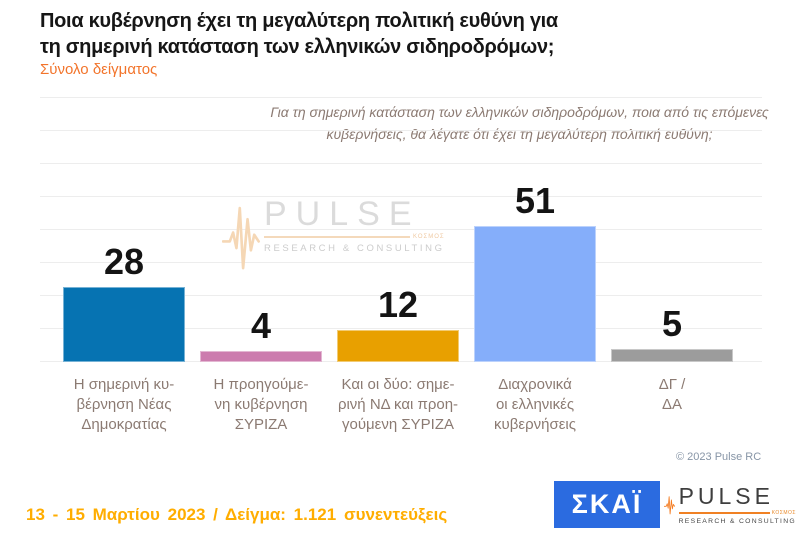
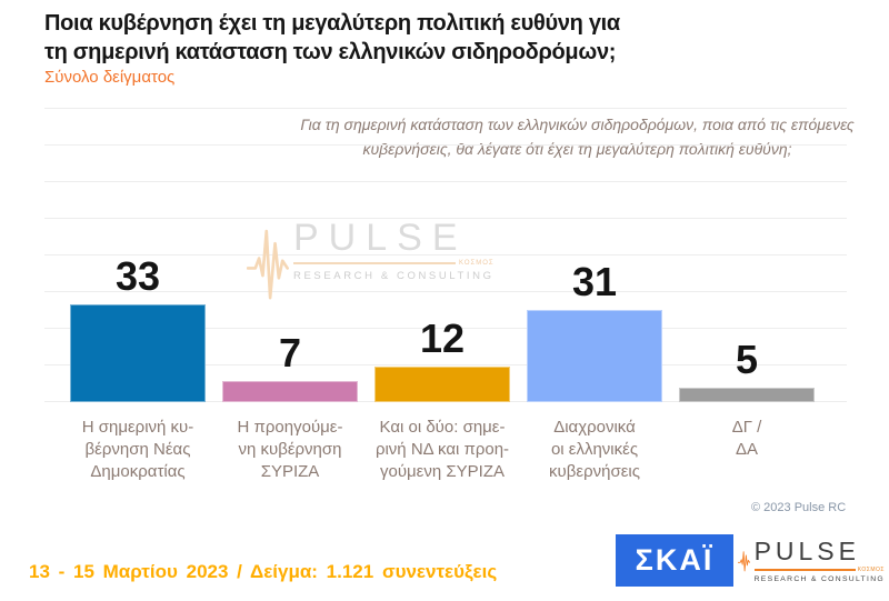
Η σημερινή κυ- βέρνηση Νέας Δημοκρατίας: 28 -> 33
Η προηγούμε- νη κυβέρνηση ΣΥΡΙΖΑ: 4 -> 7
Διαχρονικά οι ελληνικές κυβερνήσεις: 51 -> 31
